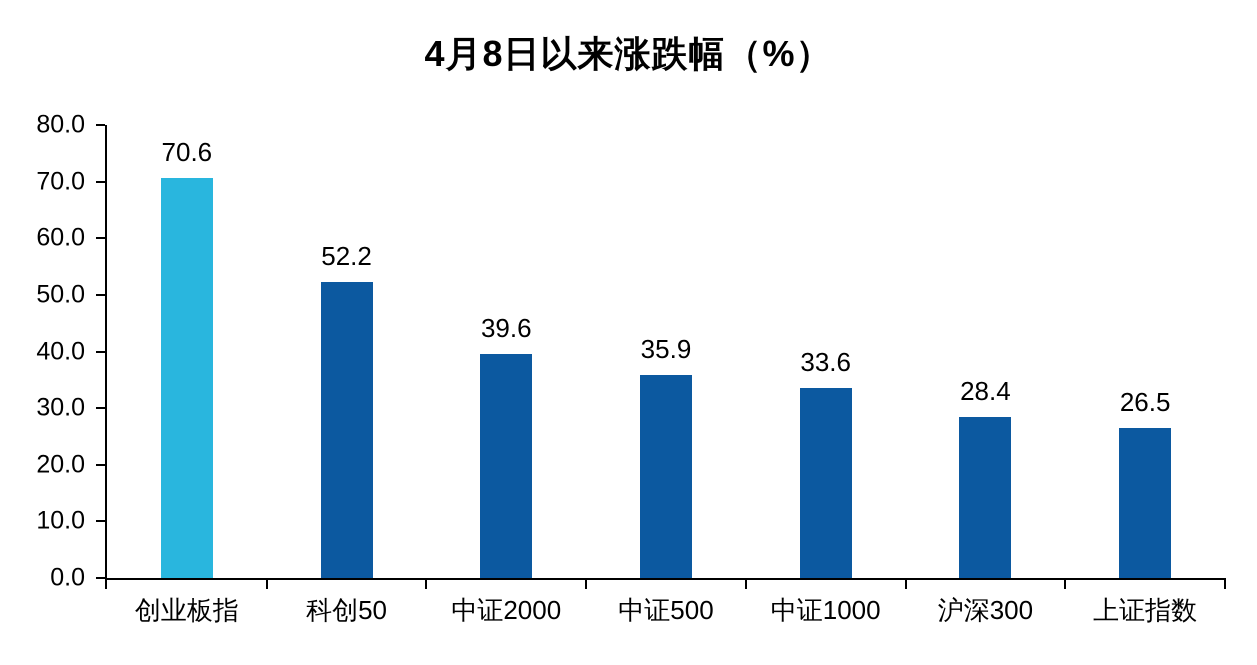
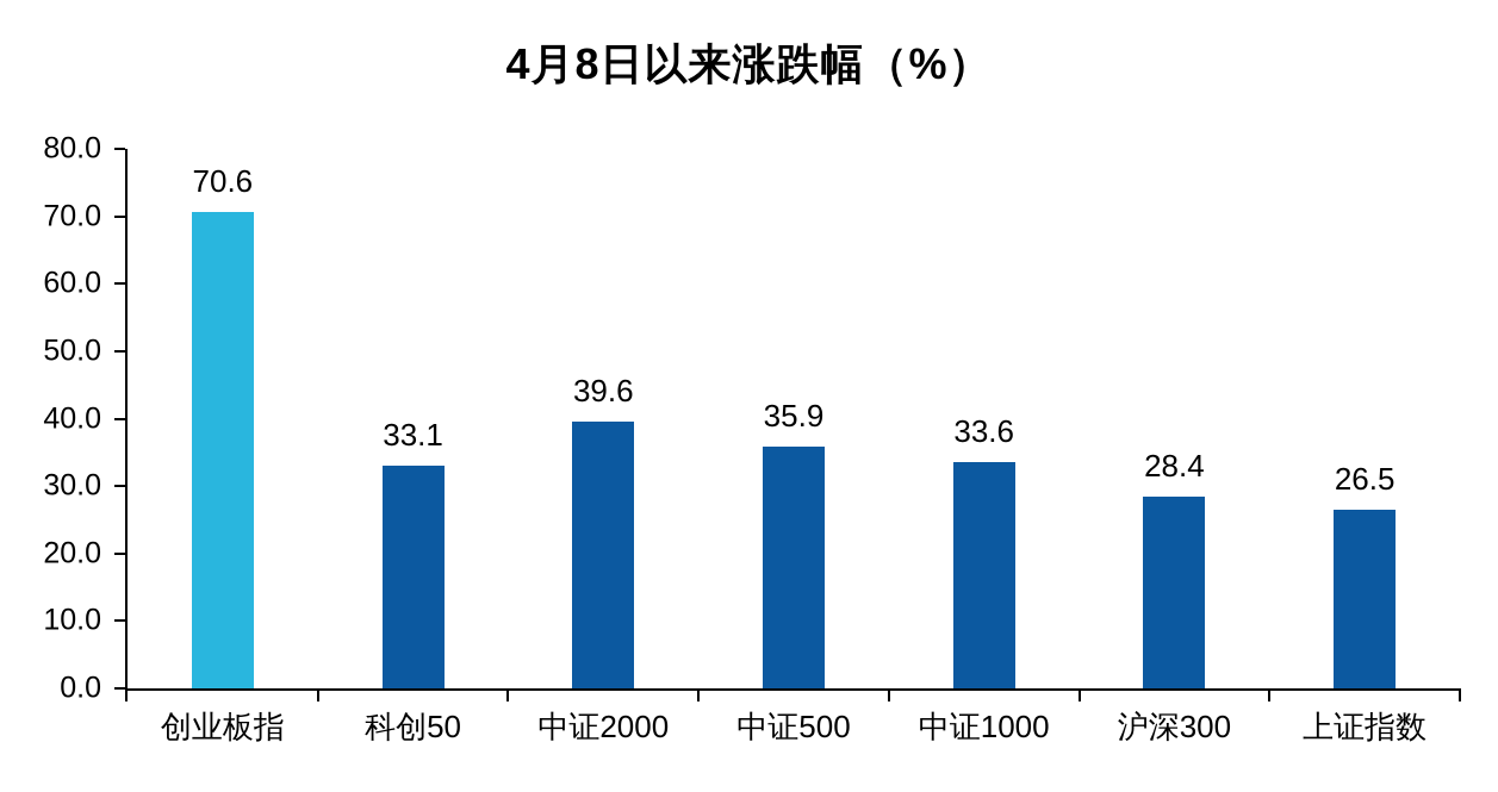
科创50: 52.2 -> 33.1
